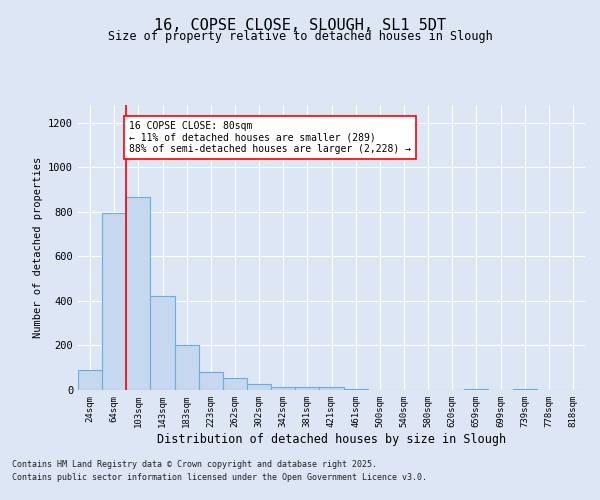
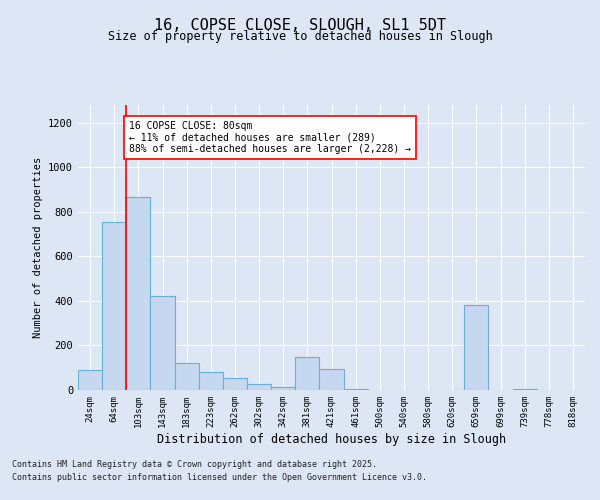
64sqm: 795 -> 755
183sqm: 200 -> 120
381sqm: 12 -> 150
421sqm: 12 -> 95
659sqm: 5 -> 380
